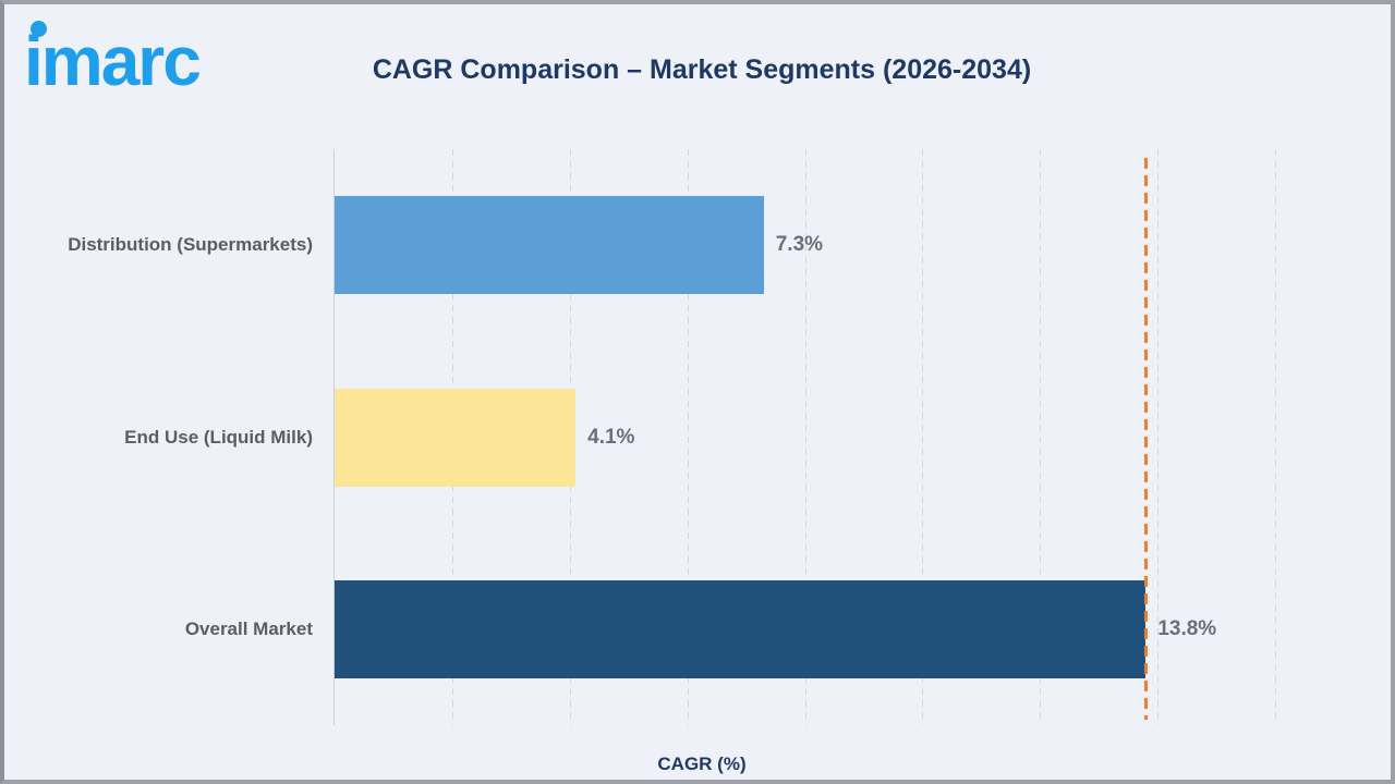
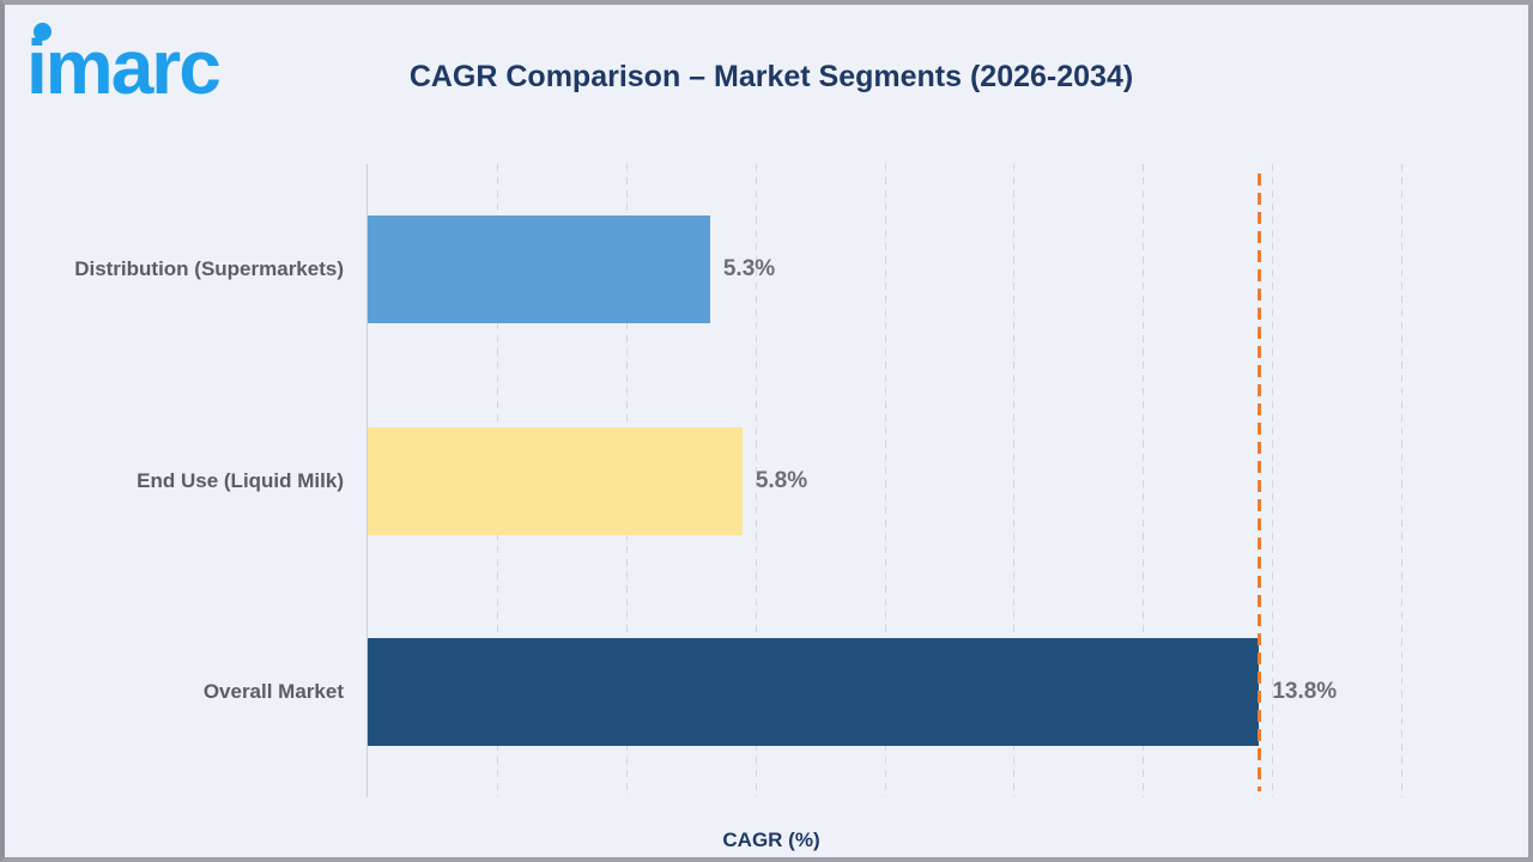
Distribution (Supermarkets): 7.3% -> 5.3%
End Use (Liquid Milk): 4.1% -> 5.8%
